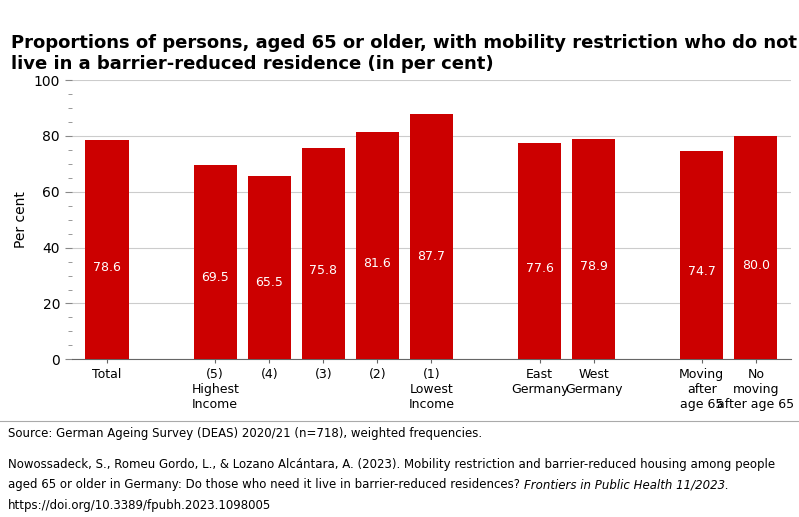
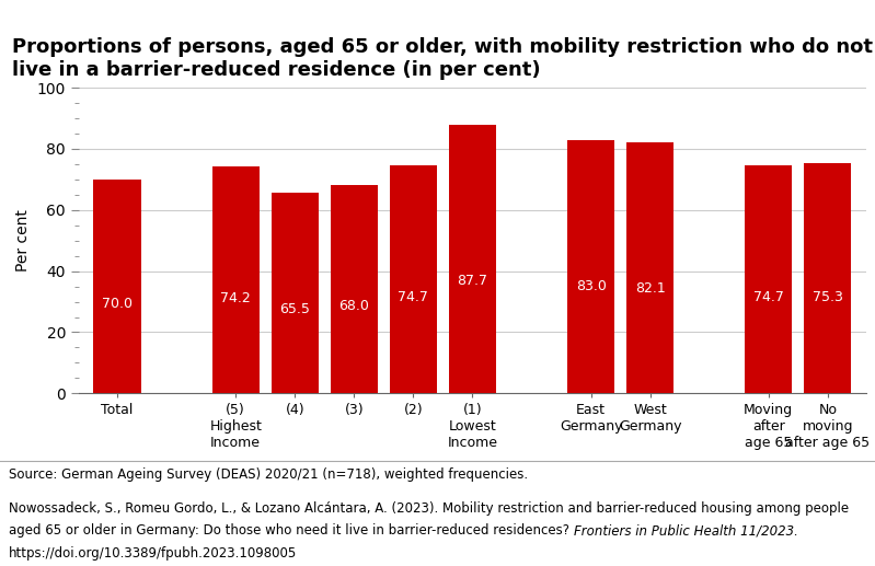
Total: 78.6 -> 70.0
(5) Highest Income: 69.5 -> 74.2
(3): 75.8 -> 68.0
(2): 81.6 -> 74.7
East Germany: 77.6 -> 83.0
West Germany: 78.9 -> 82.1
No moving after age 65: 80.0 -> 75.3
